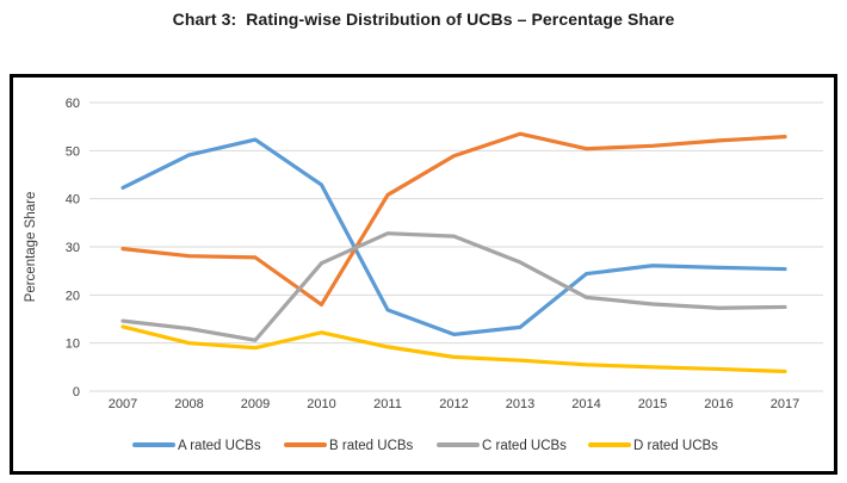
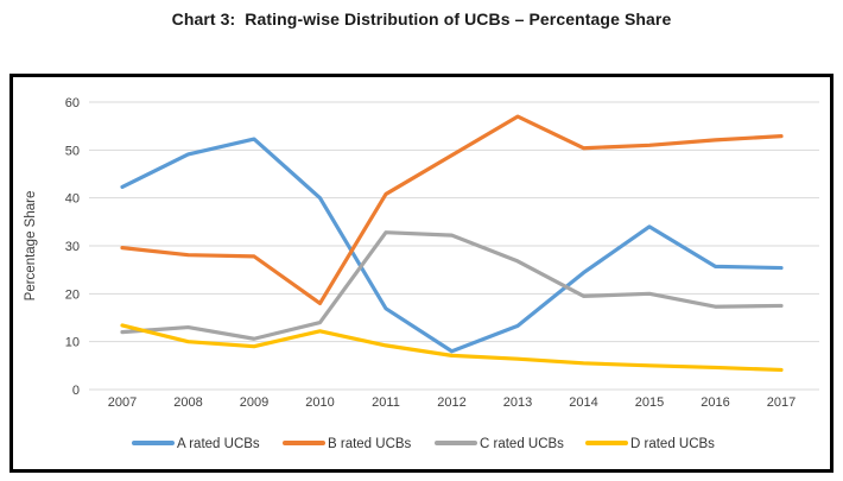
C rated UCBs/2007: 15 -> 12
A rated UCBs/2010: 43 -> 40
C rated UCBs/2010: 27 -> 14
A rated UCBs/2012: 12 -> 8
B rated UCBs/2013: 54 -> 57
A rated UCBs/2015: 26 -> 34
C rated UCBs/2015: 18 -> 20
